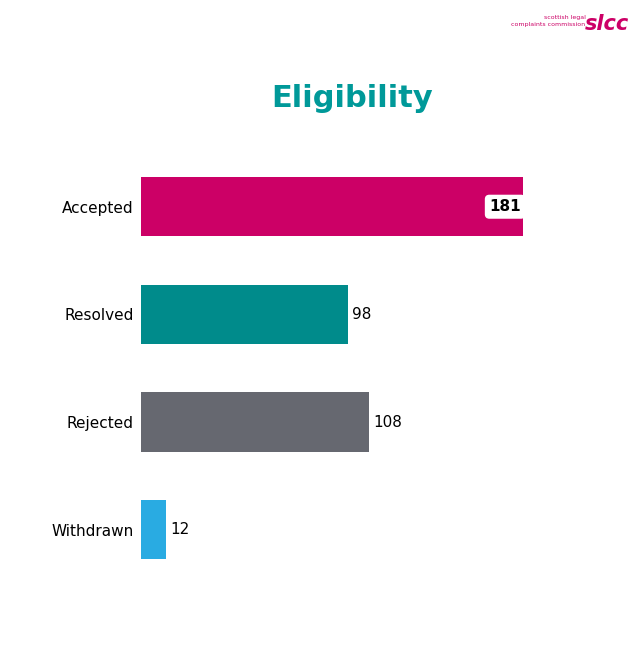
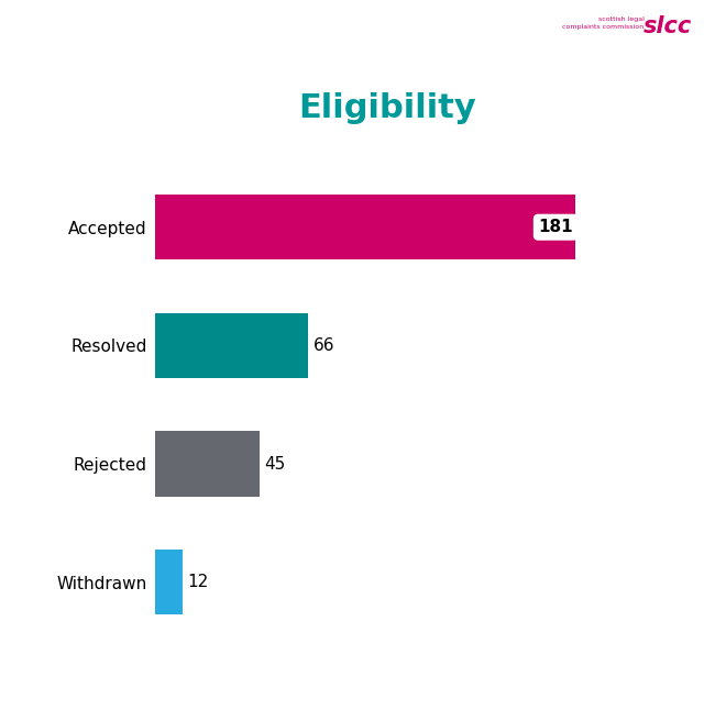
Resolved: 98 -> 66
Rejected: 108 -> 45
